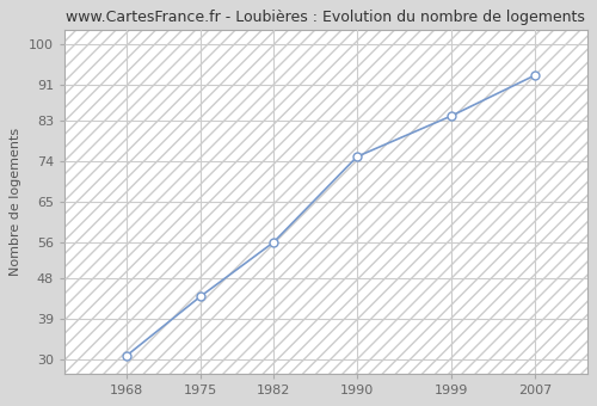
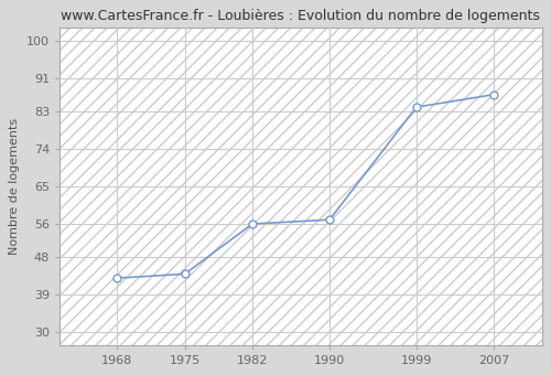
1968: 31 -> 43
1990: 75 -> 57
2007: 93 -> 87
